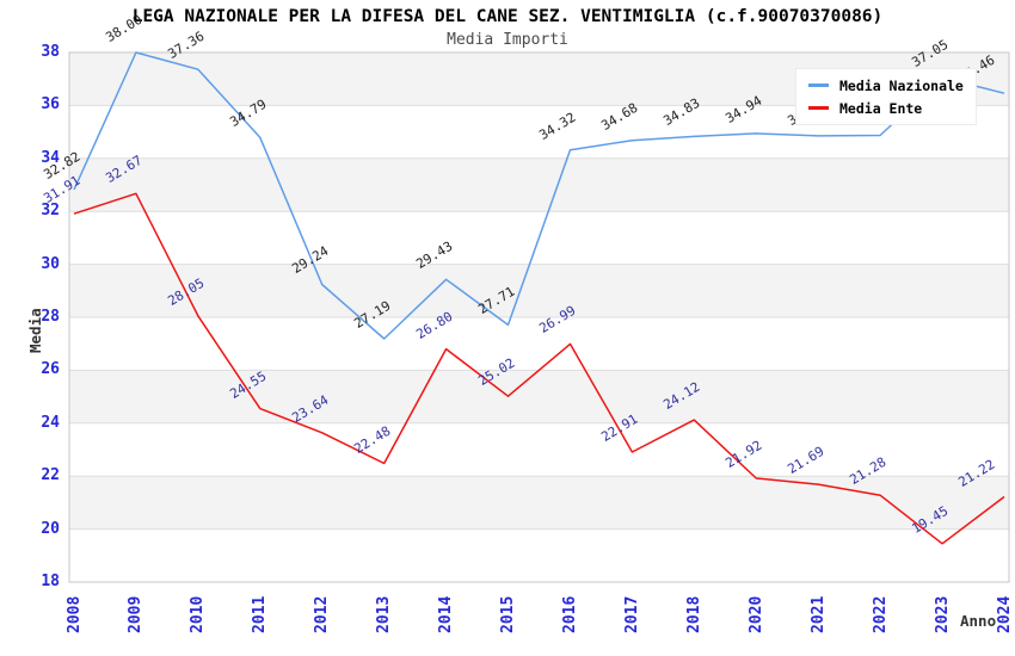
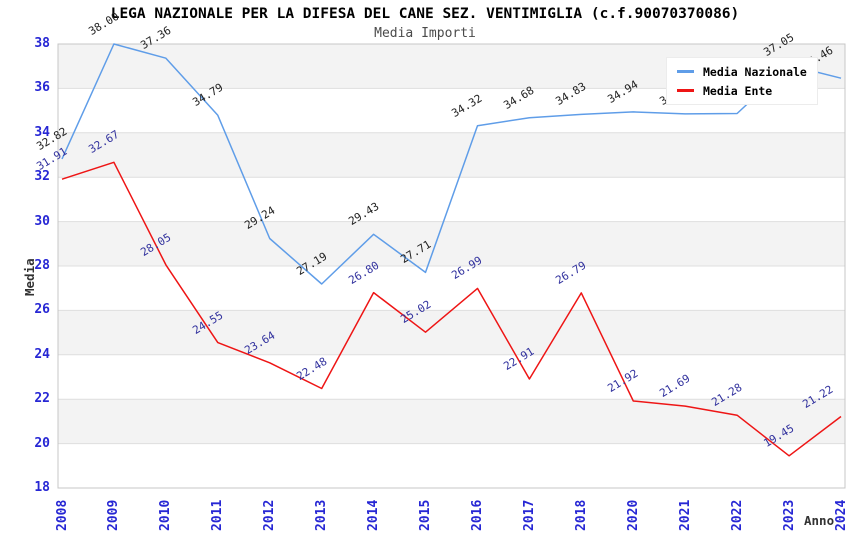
Media Ente/2018: 24.12 -> 26.79
